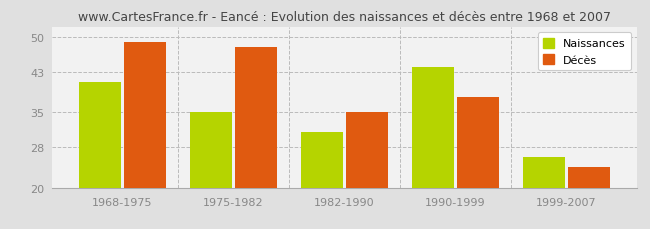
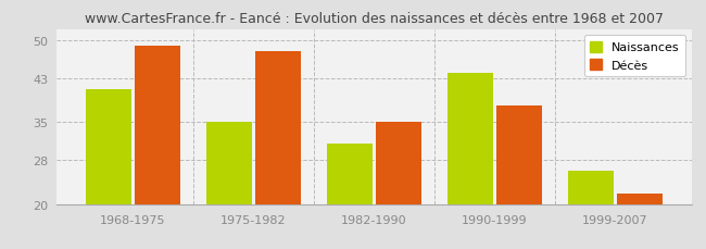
Décès/1999-2007: 24 -> 22
